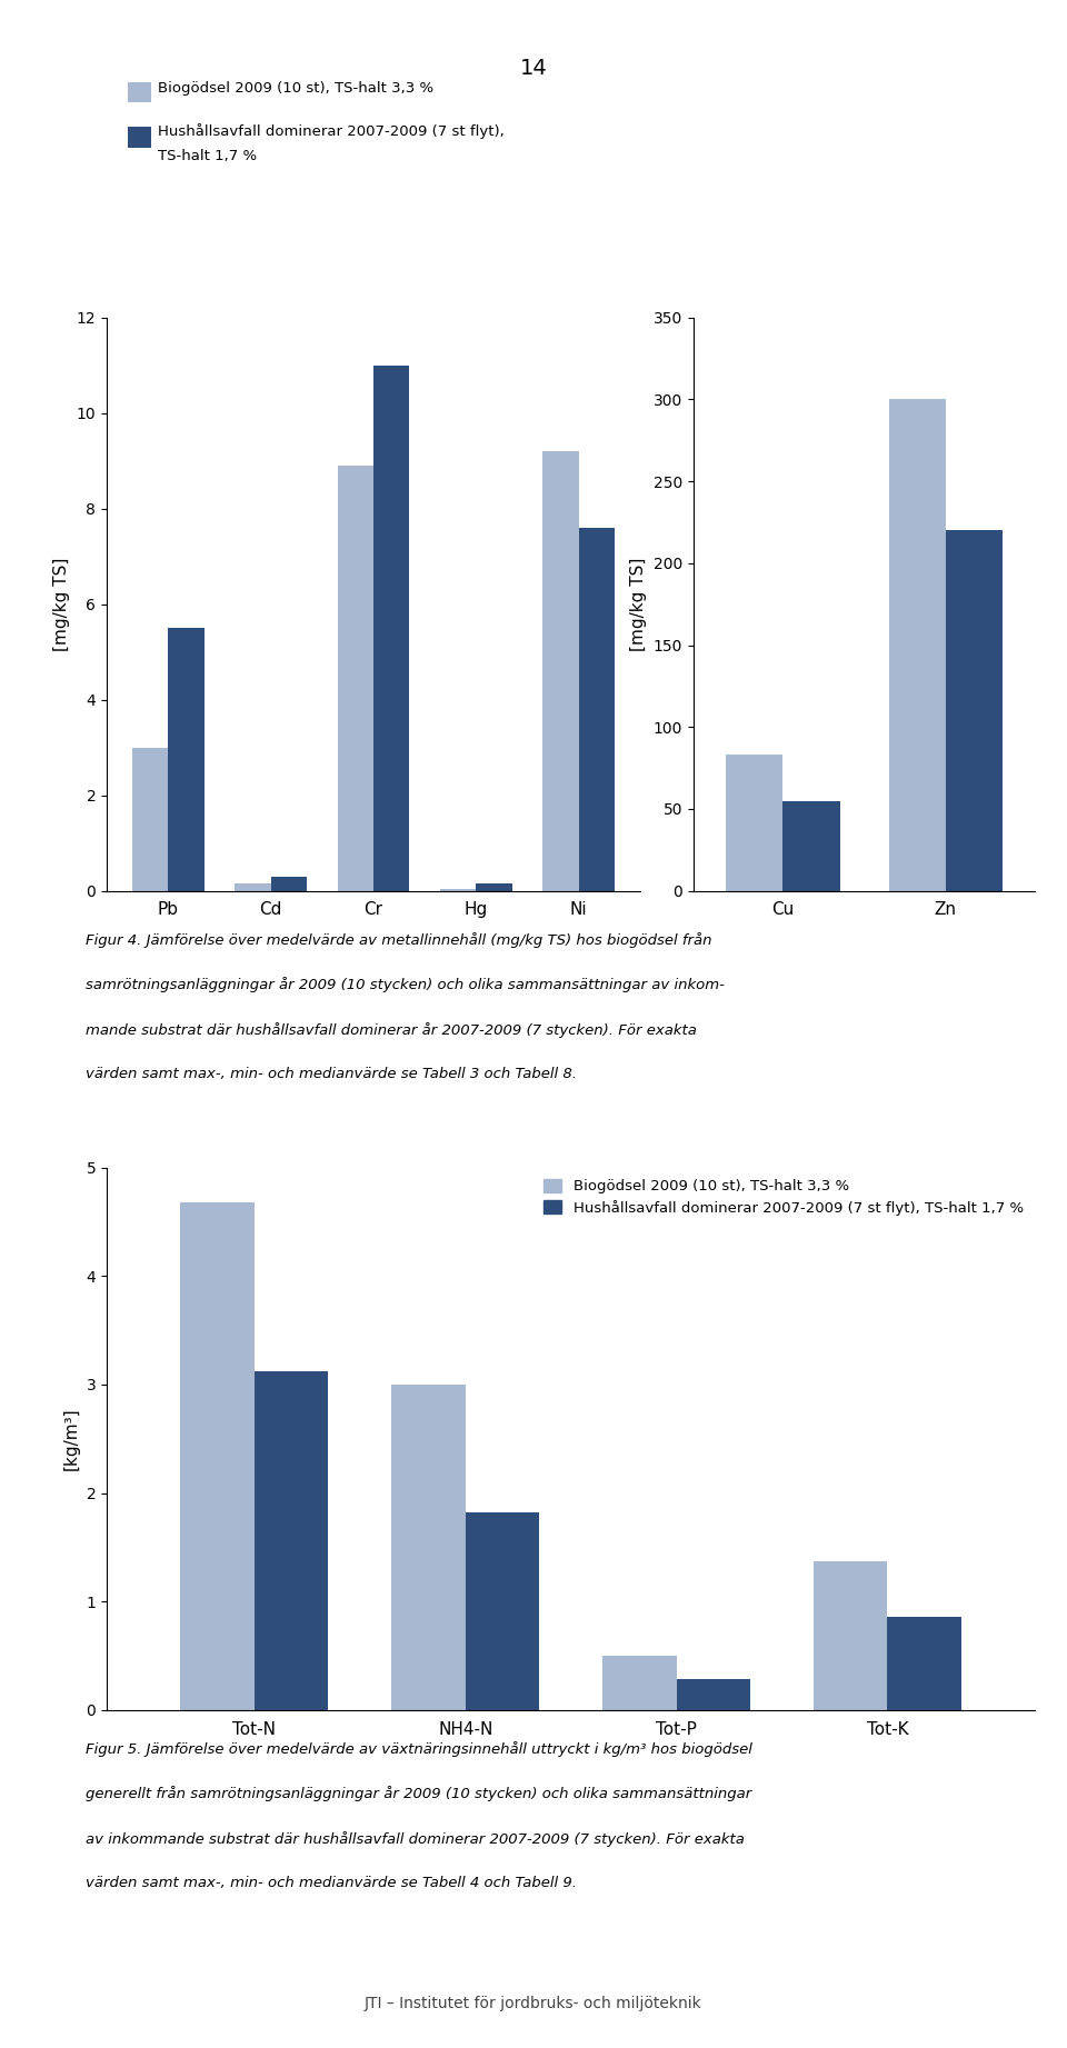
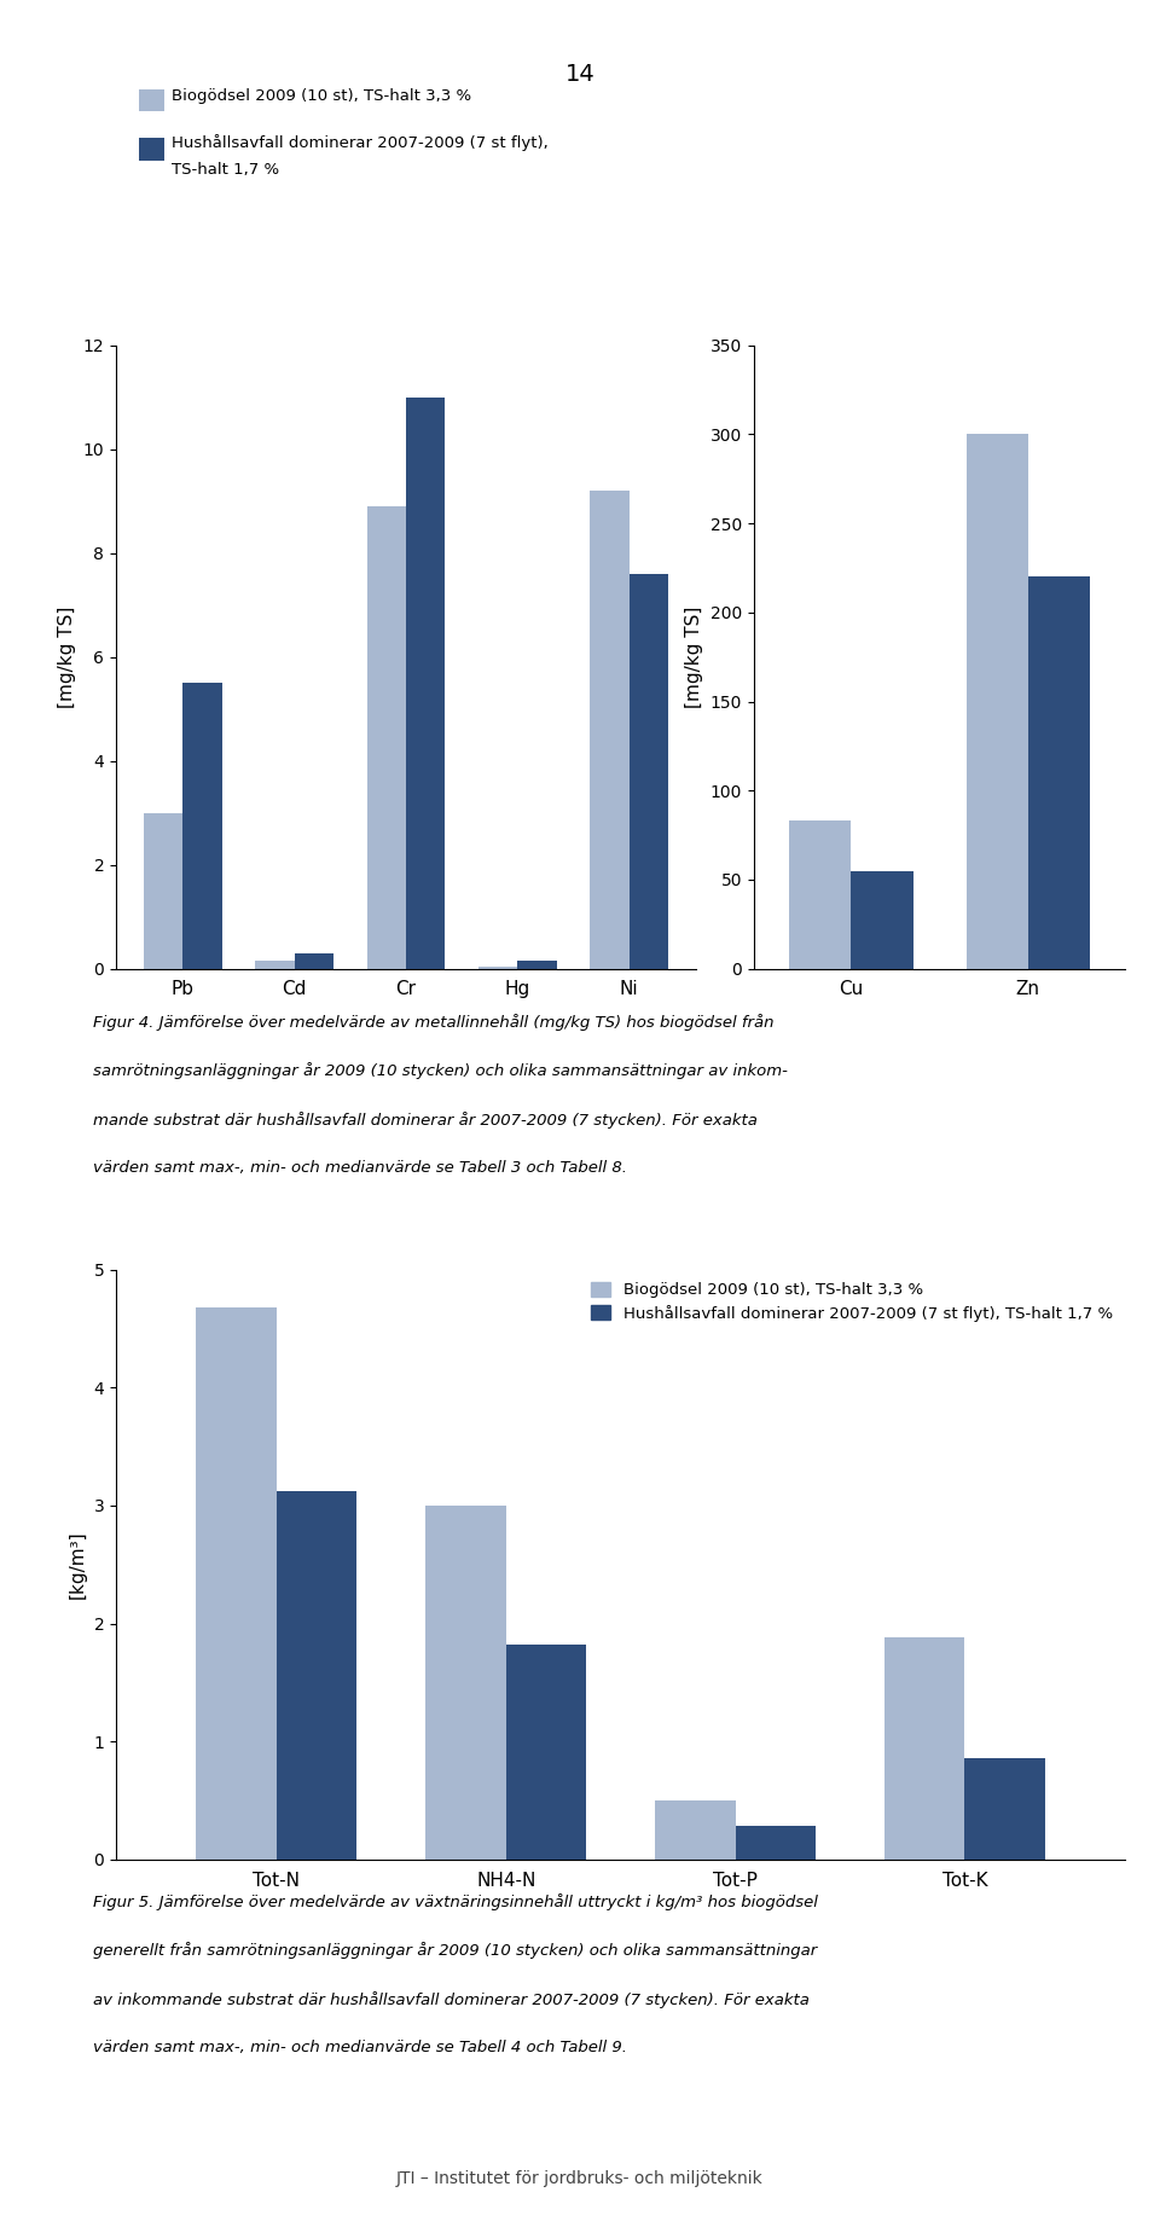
Biogödsel 2009 (10 st), TS-halt 3,3 %/Tot-K: 1.37 -> 1.88
